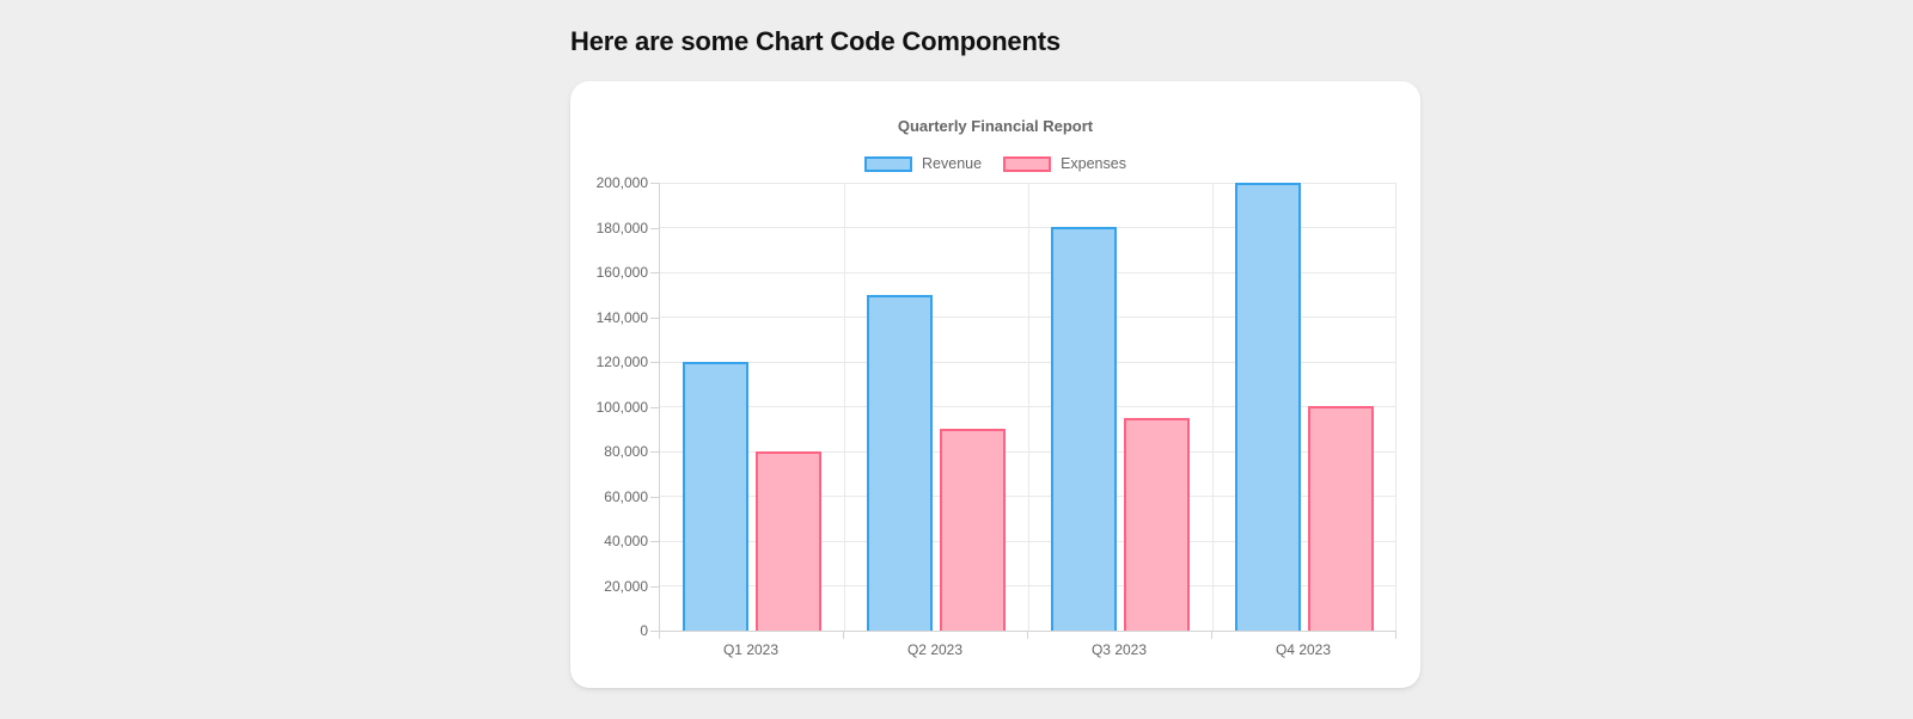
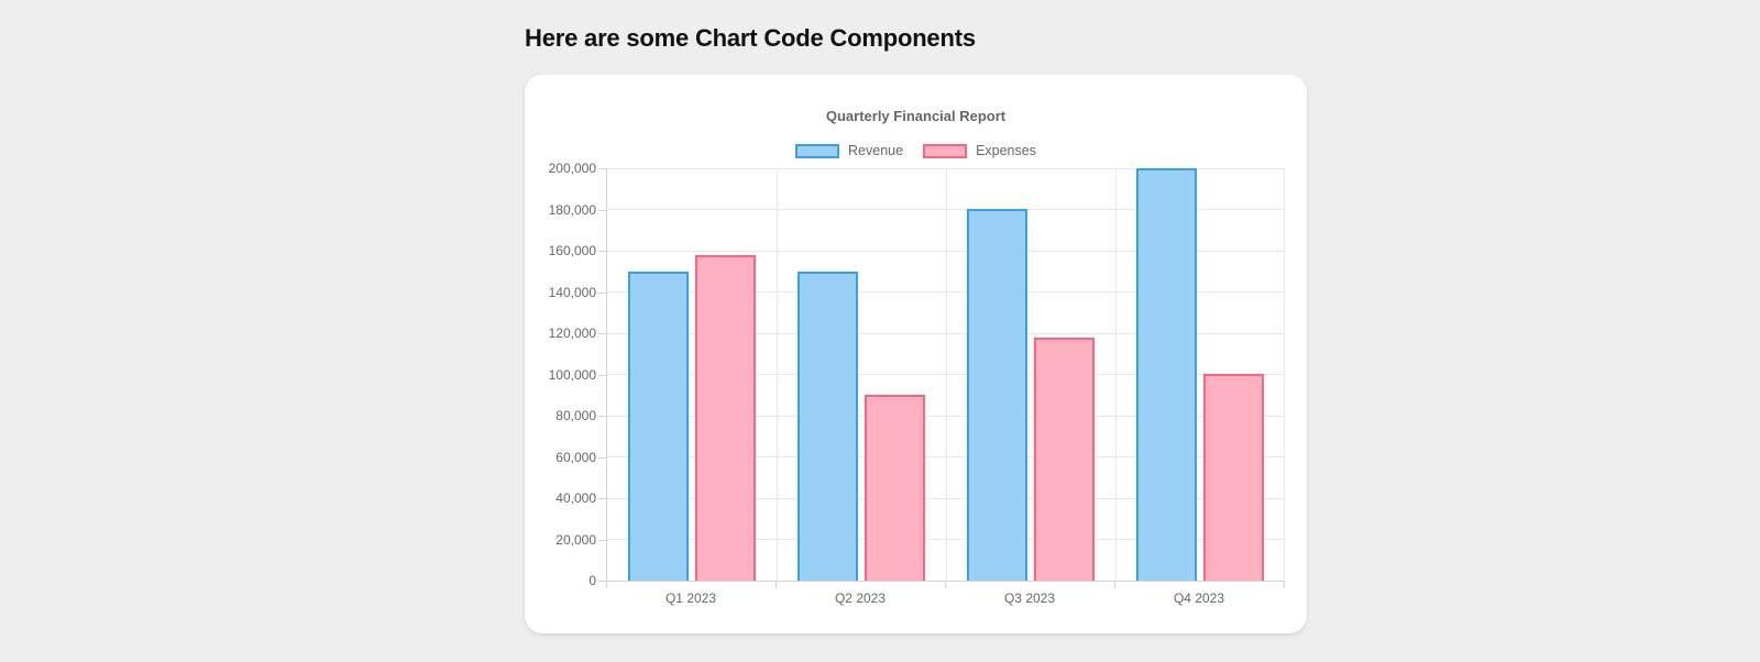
Revenue/Q1 2023: 120000 -> 150000
Expenses/Q1 2023: 80000 -> 158000
Expenses/Q3 2023: 95000 -> 118000
